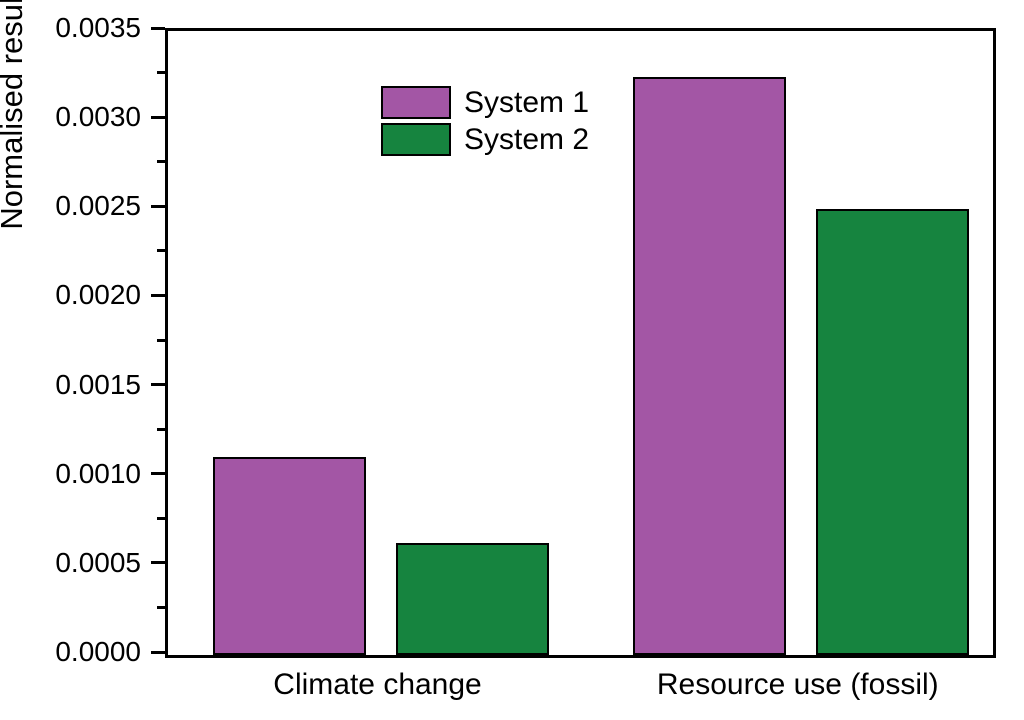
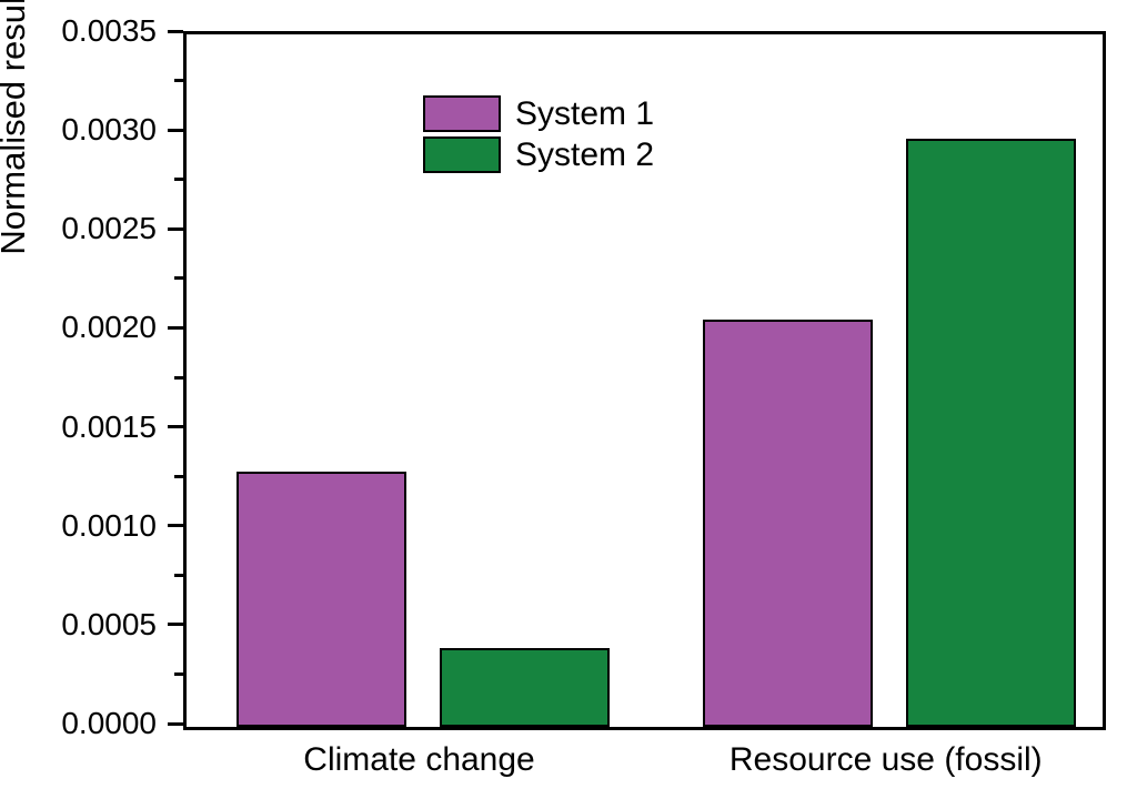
System 1/Climate change: 0.00111 -> 0.00129
System 2/Climate change: 0.00063 -> 0.00040
System 1/Resource use (fossil): 0.00324 -> 0.00206
System 2/Resource use (fossil): 0.00250 -> 0.00297
